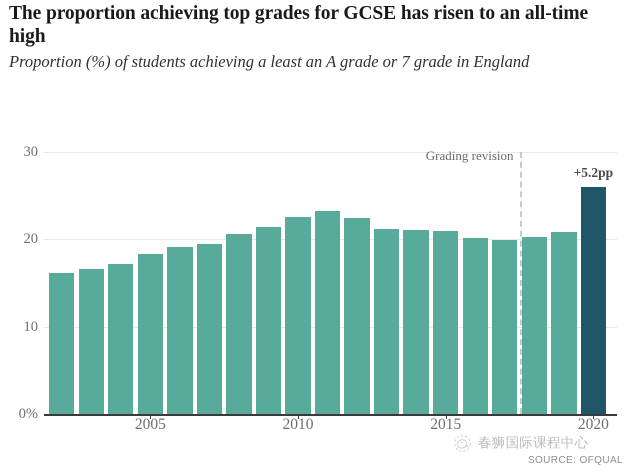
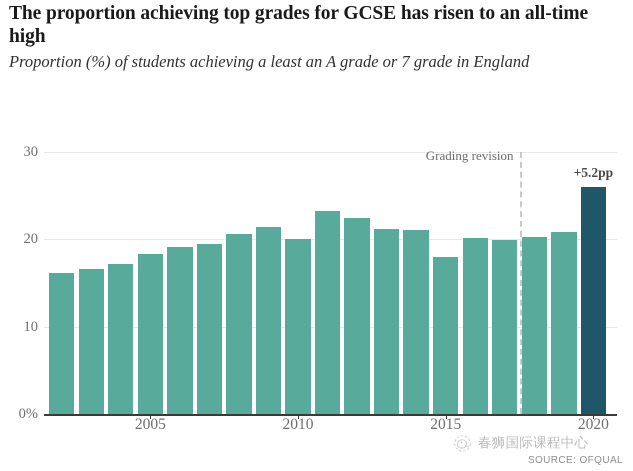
2010: 23 -> 20
2015: 21 -> 18
